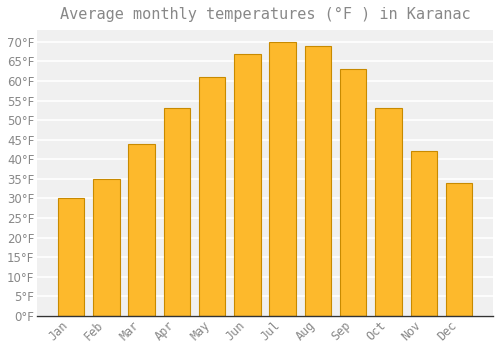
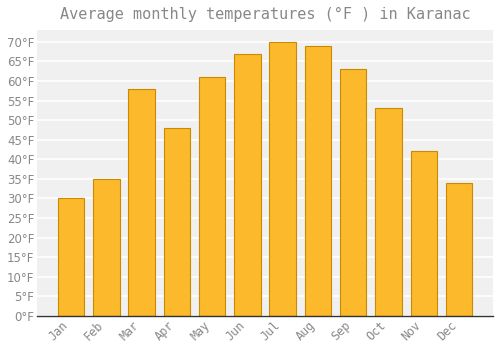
Mar: 44°F -> 58°F
Apr: 53°F -> 48°F
